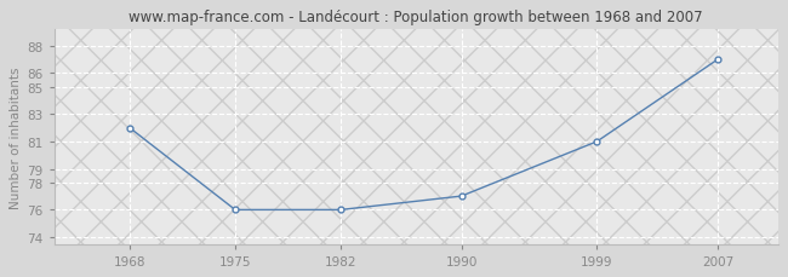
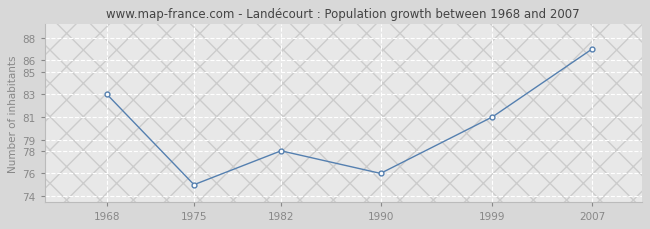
1968: 82 -> 83
1975: 76 -> 75
1982: 76 -> 78
1990: 77 -> 76
